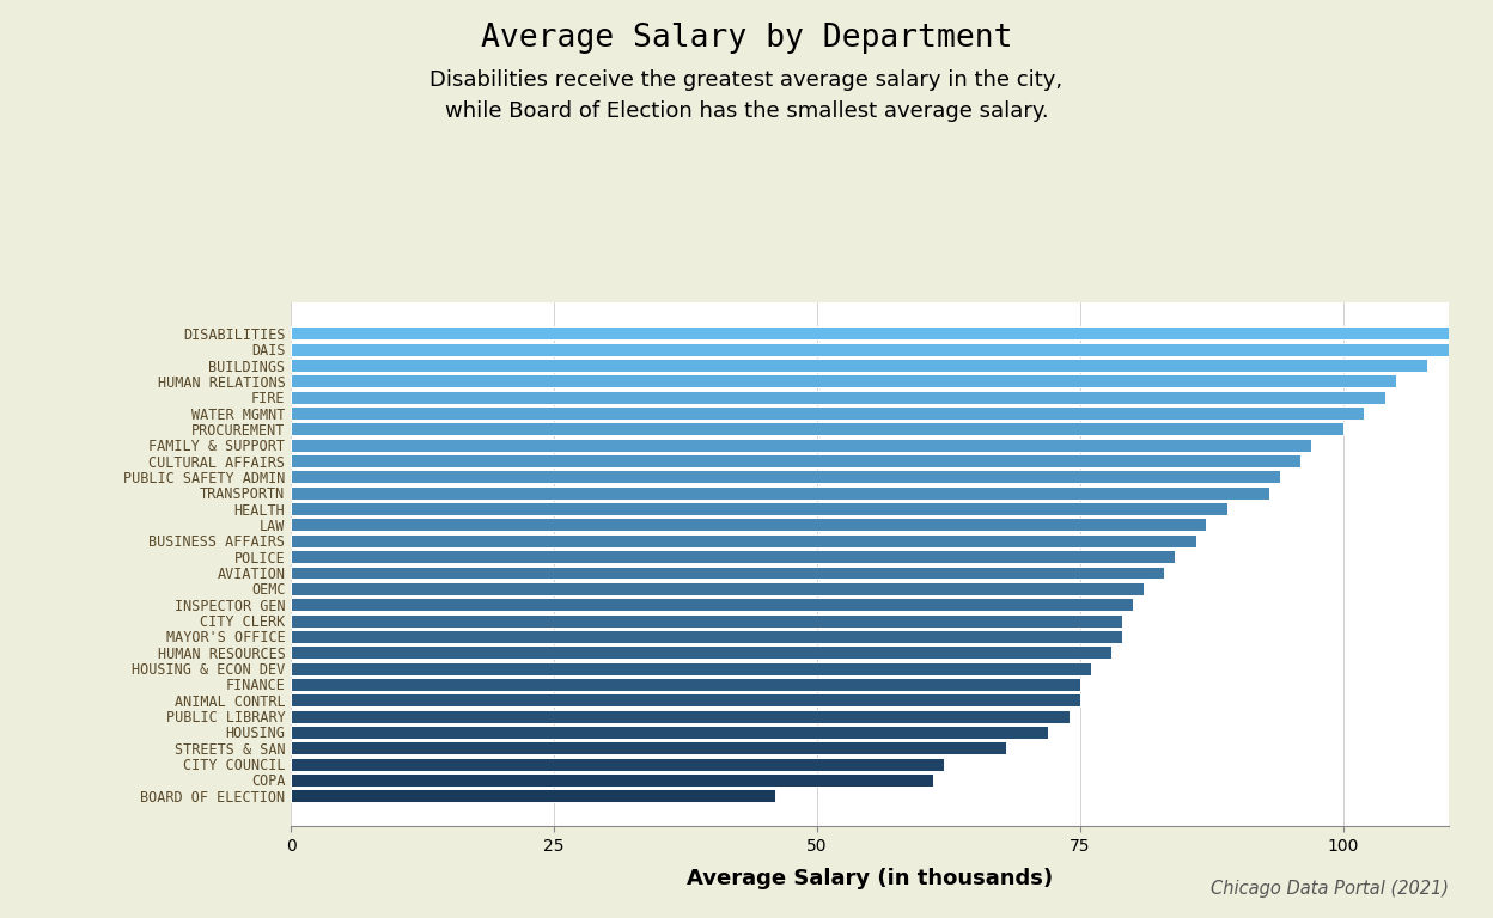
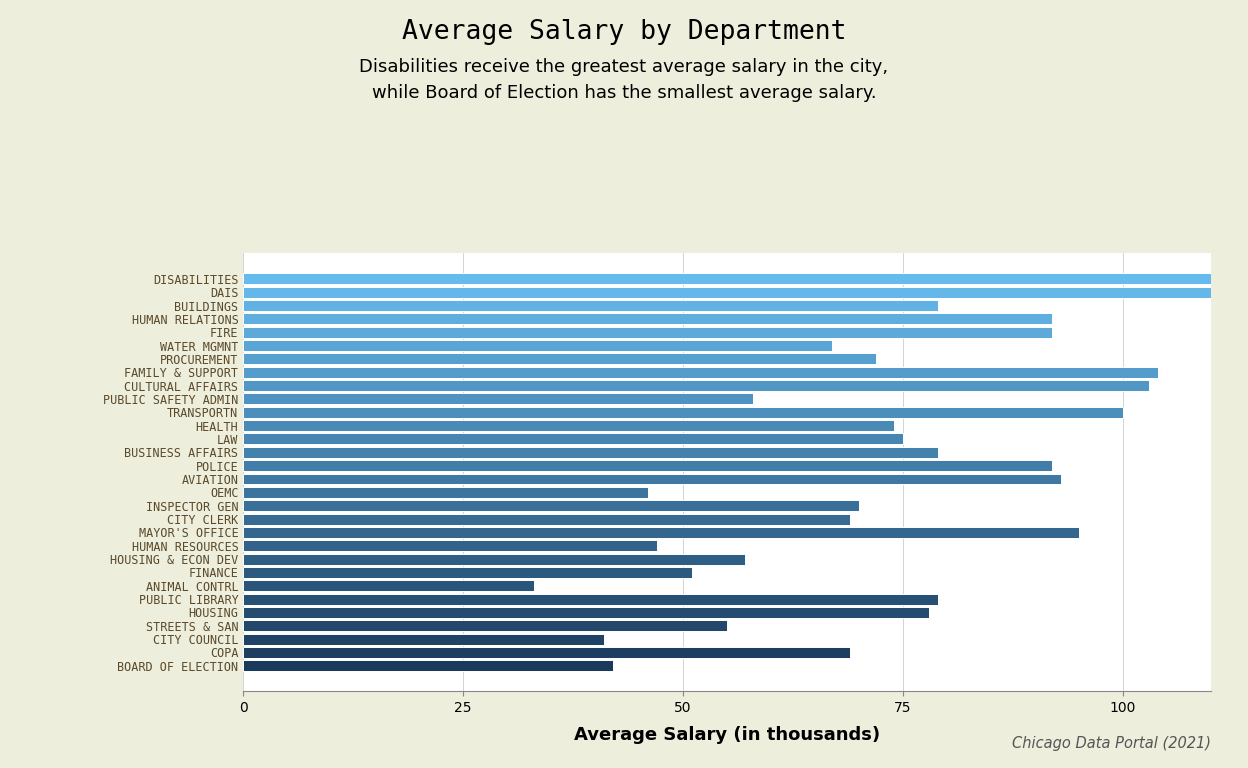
BUILDINGS: 108 -> 79
HUMAN RELATIONS: 105 -> 92
FIRE: 104 -> 92
WATER MGMNT: 102 -> 67
PROCUREMENT: 100 -> 72
FAMILY & SUPPORT: 97 -> 104
CULTURAL AFFAIRS: 96 -> 103
PUBLIC SAFETY ADMIN: 94 -> 58
TRANSPORTN: 93 -> 100
HEALTH: 89 -> 74
LAW: 87 -> 75
BUSINESS AFFAIRS: 86 -> 79
POLICE: 84 -> 92
AVIATION: 83 -> 93
OEMC: 81 -> 46
INSPECTOR GEN: 80 -> 70
CITY CLERK: 79 -> 69
MAYOR'S OFFICE: 79 -> 95
HUMAN RESOURCES: 78 -> 47
HOUSING & ECON DEV: 76 -> 57
FINANCE: 75 -> 51
ANIMAL CONTRL: 75 -> 33
PUBLIC LIBRARY: 74 -> 79
HOUSING: 72 -> 78
STREETS & SAN: 68 -> 55
CITY COUNCIL: 62 -> 41
COPA: 61 -> 69
BOARD OF ELECTION: 46 -> 42
